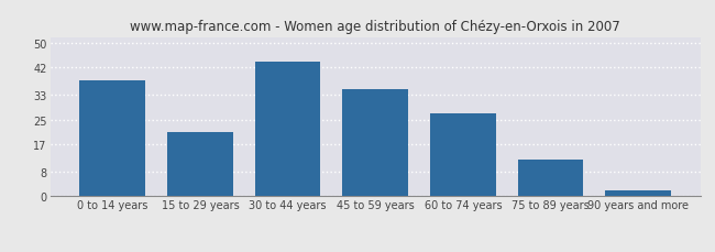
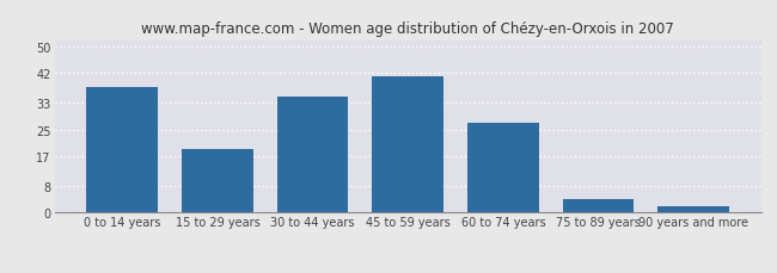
15 to 29 years: 21 -> 19
30 to 44 years: 44 -> 35
45 to 59 years: 35 -> 41
75 to 89 years: 12 -> 4
